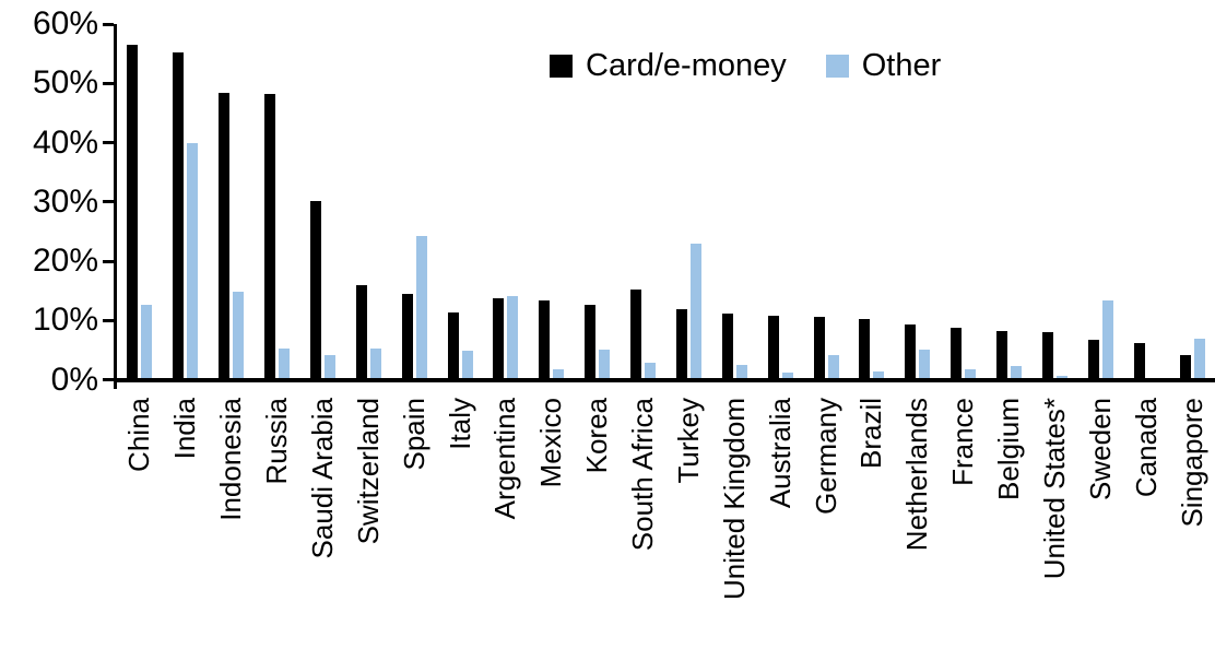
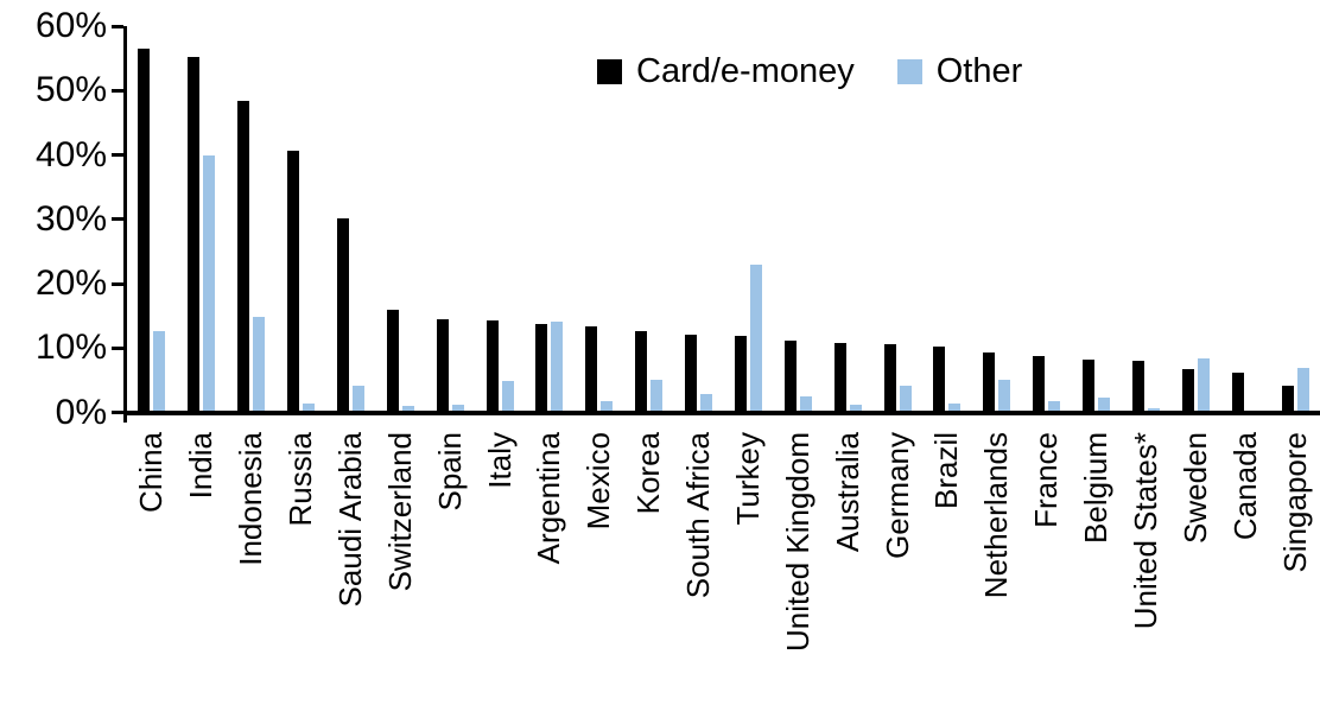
Card/e-money/Russia: 48% -> 40%
Other/Russia: 5% -> 1%
Other/Switzerland: 5% -> 1%
Other/Spain: 24% -> 1%
Card/e-money/Italy: 11% -> 14%
Card/e-money/South Africa: 15% -> 12%
Other/Sweden: 13% -> 8%
